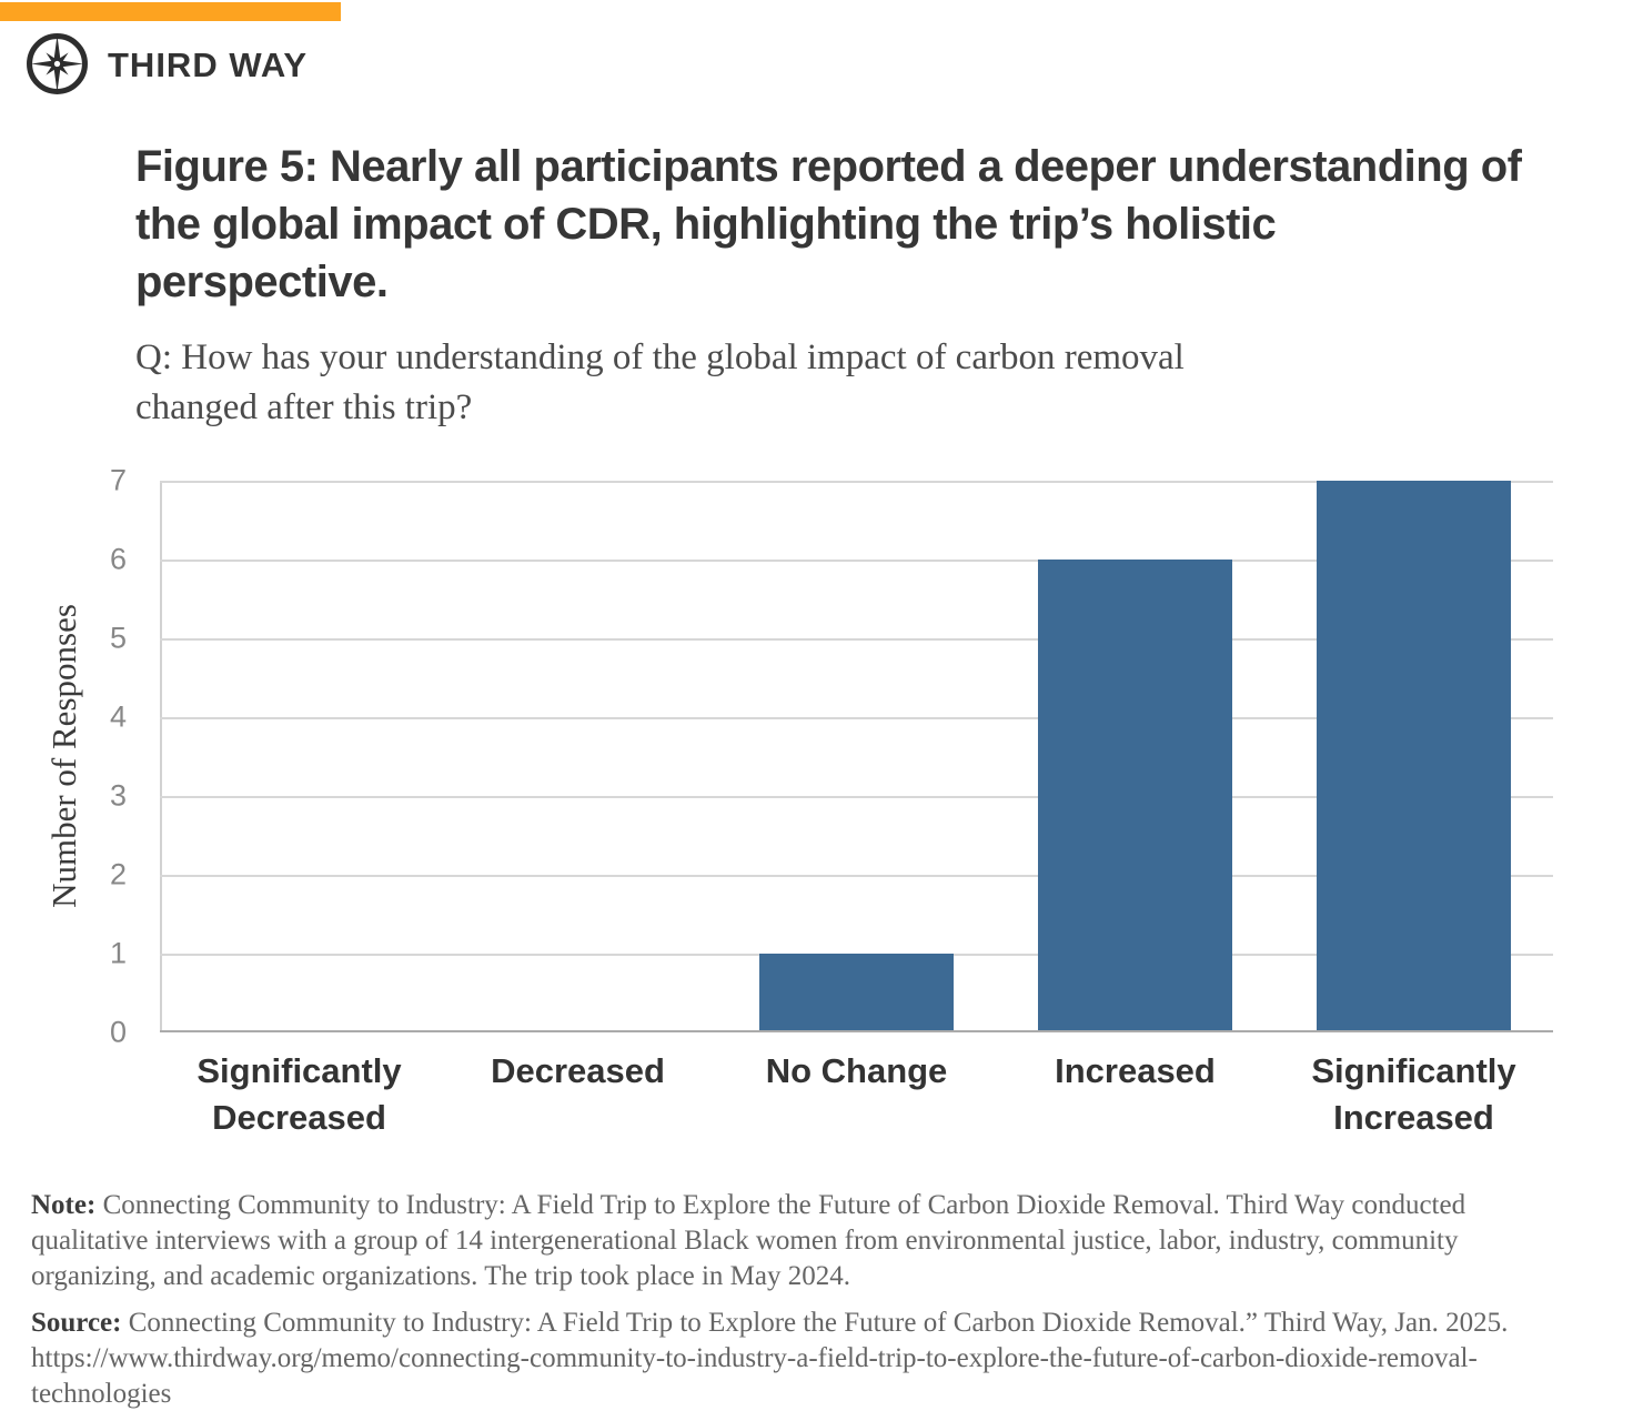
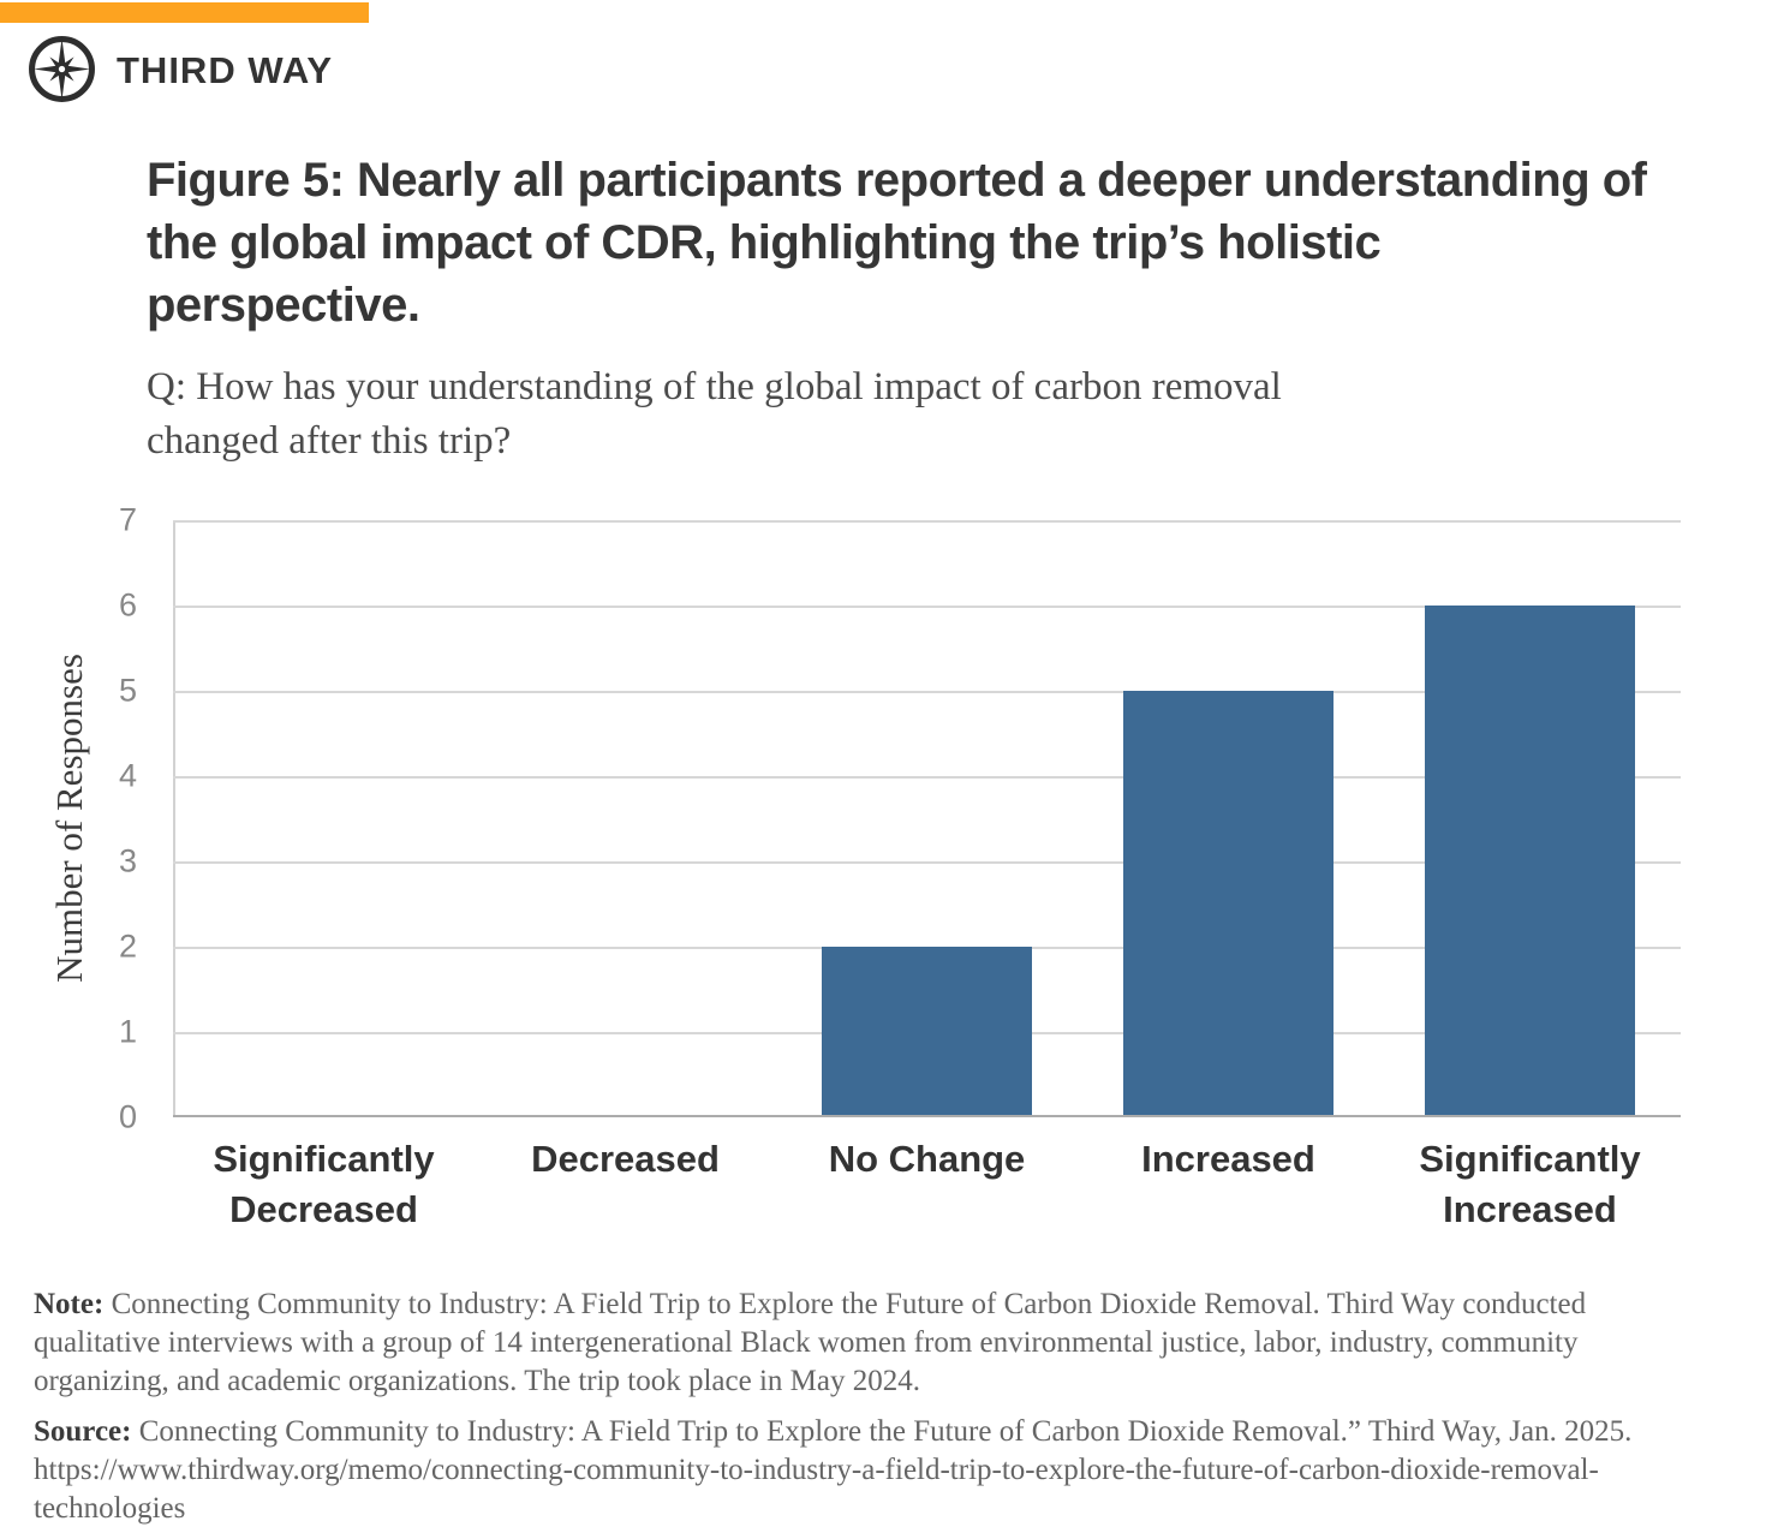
No Change: 1 -> 2
Increased: 6 -> 5
Significantly Increased: 7 -> 6
